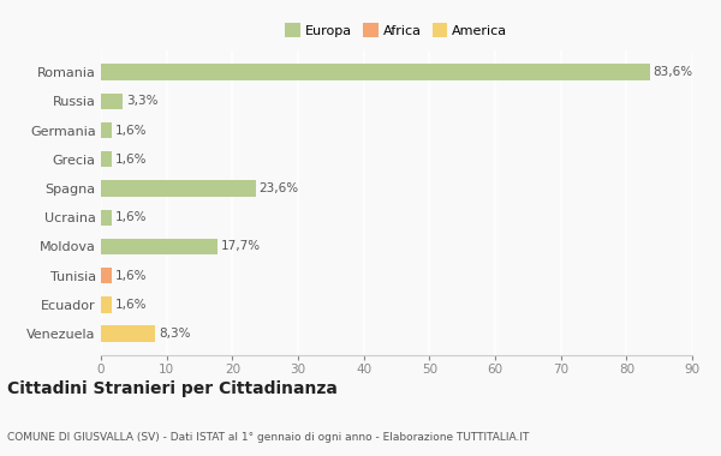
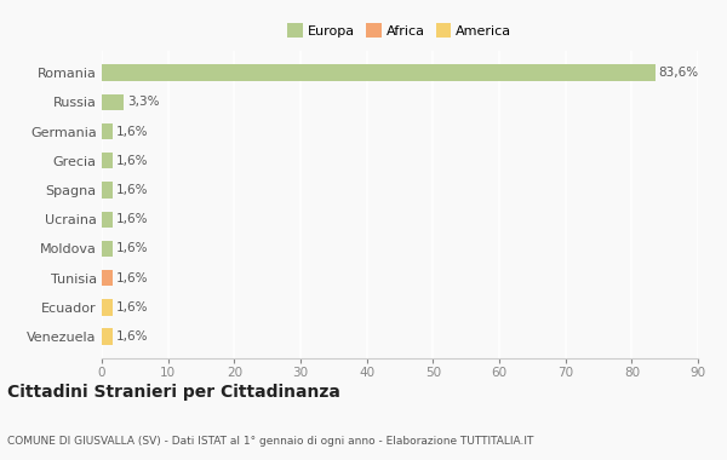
Spagna: 23,6% -> 1,6%
Moldova: 17,7% -> 1,6%
Venezuela: 8,3% -> 1,6%
